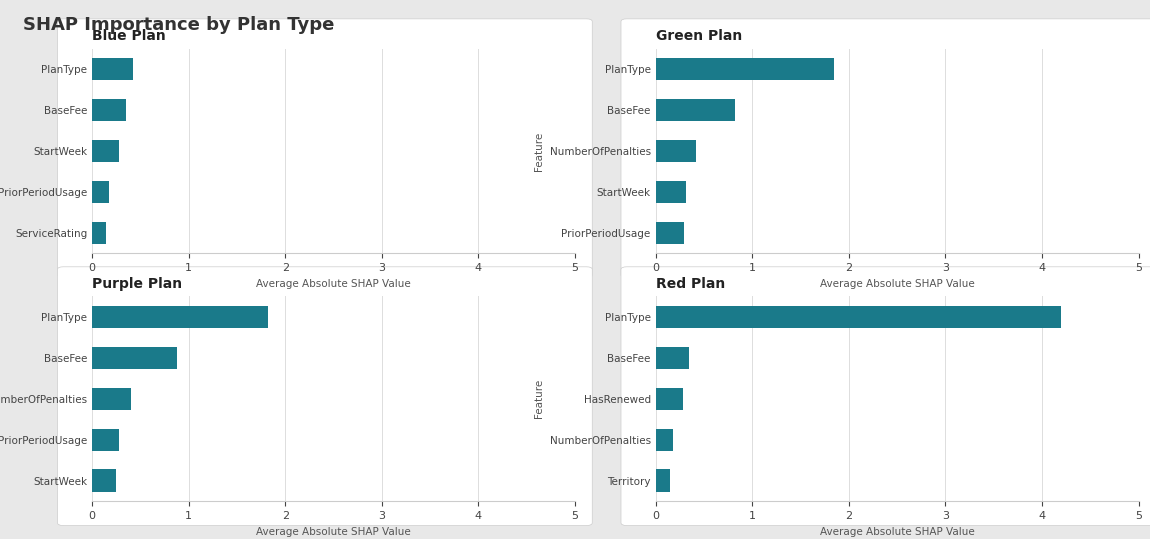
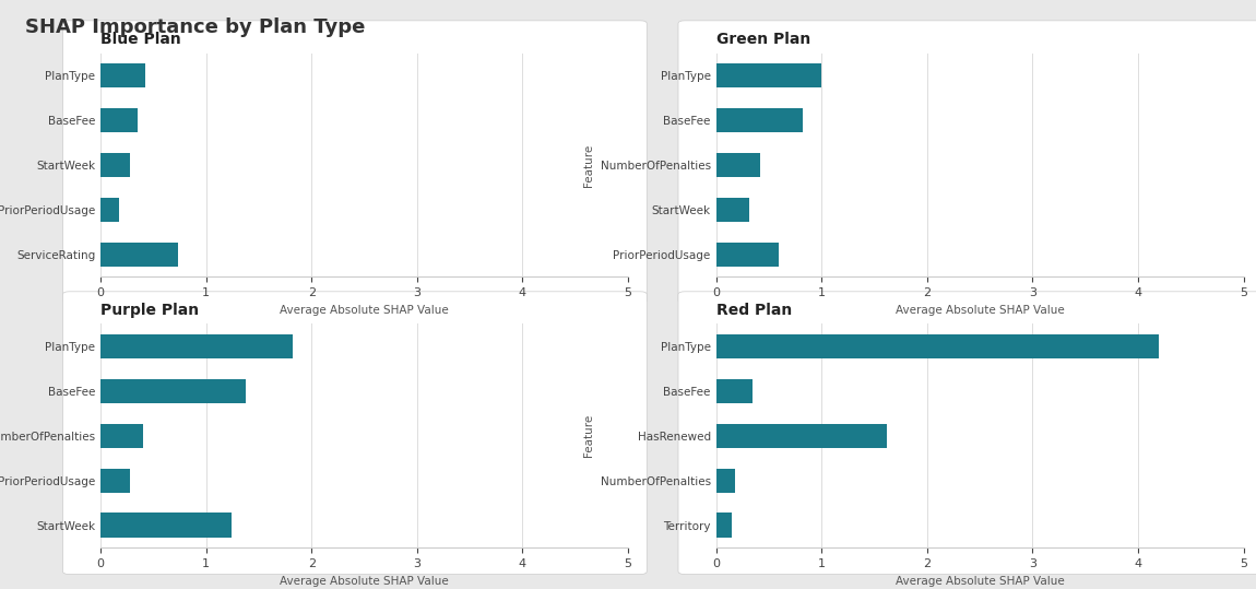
ServiceRating: 0.15 -> 0.74
Green Plan/PlanType: 1.85 -> 1.00
Green Plan/PriorPeriodUsage: 0.30 -> 0.60
Purple Plan/BaseFee: 0.88 -> 1.38
Purple Plan/StartWeek: 0.25 -> 1.24
Red Plan/HasRenewed: 0.28 -> 1.62
